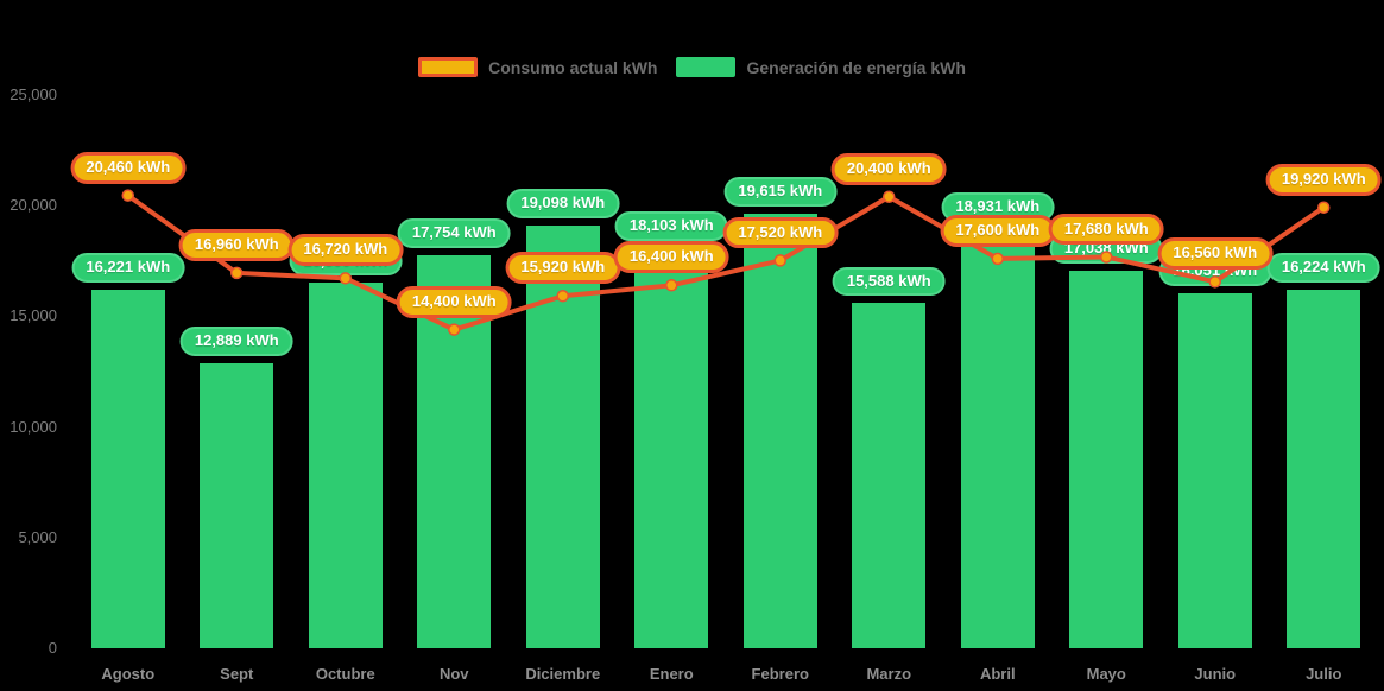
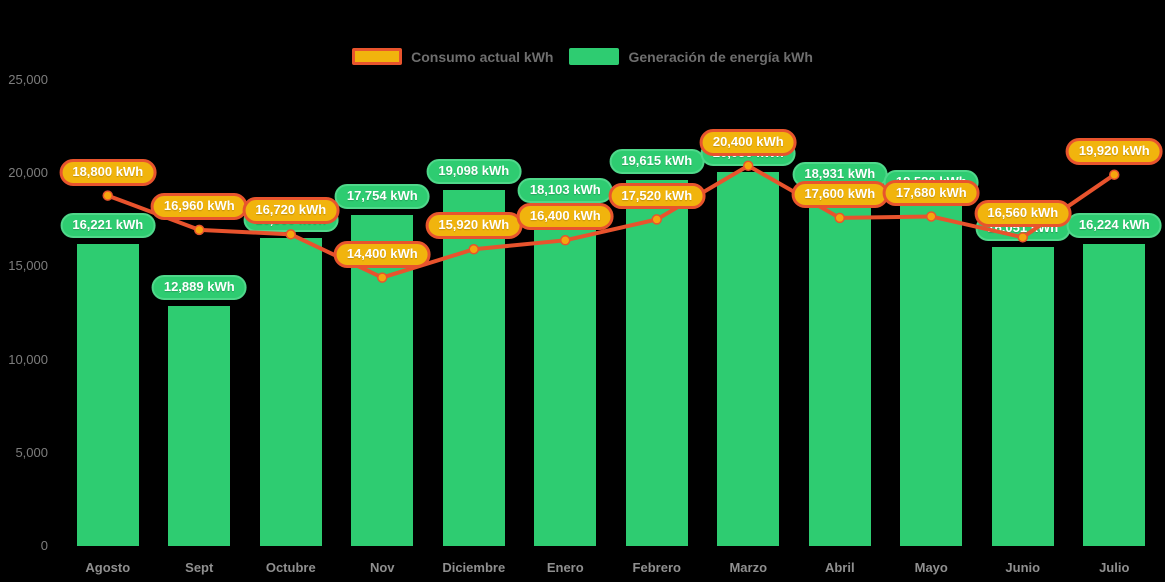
Consumo actual kWh/Agosto: 20,460 -> 18,800
Generación de energía kWh/Marzo: 15,588 -> 20,050
Generación de energía kWh/Mayo: 17,038 -> 18,520
